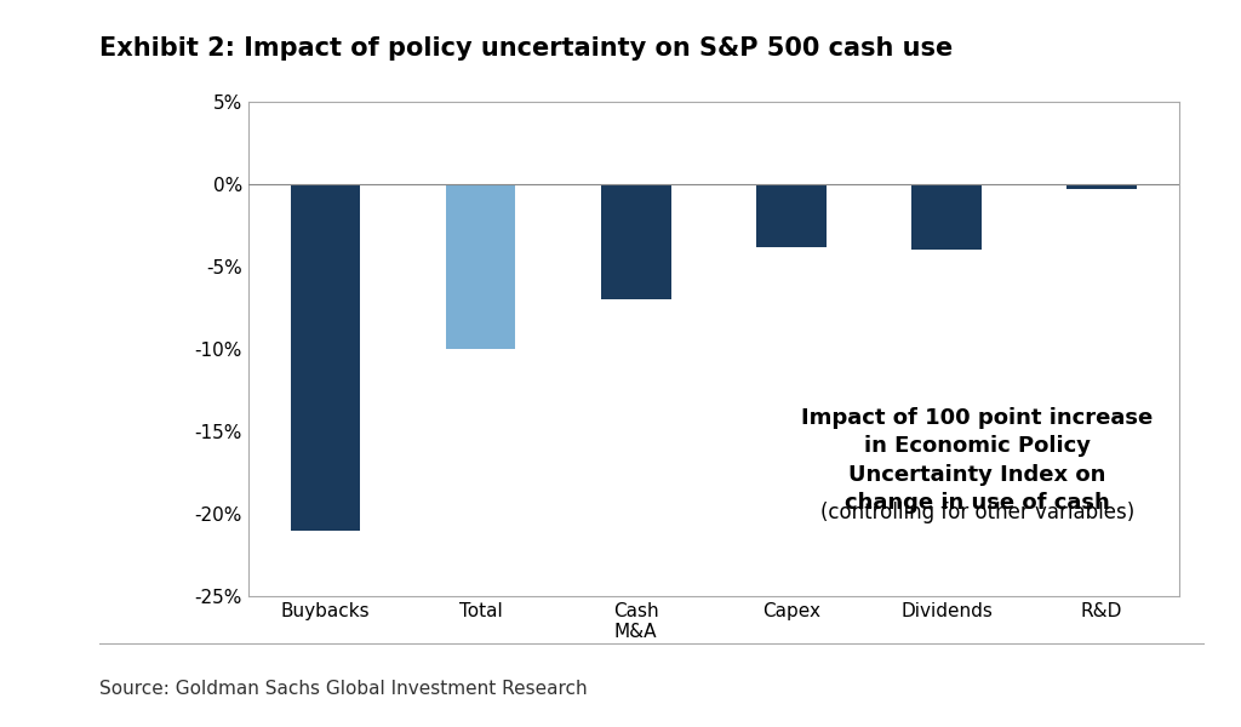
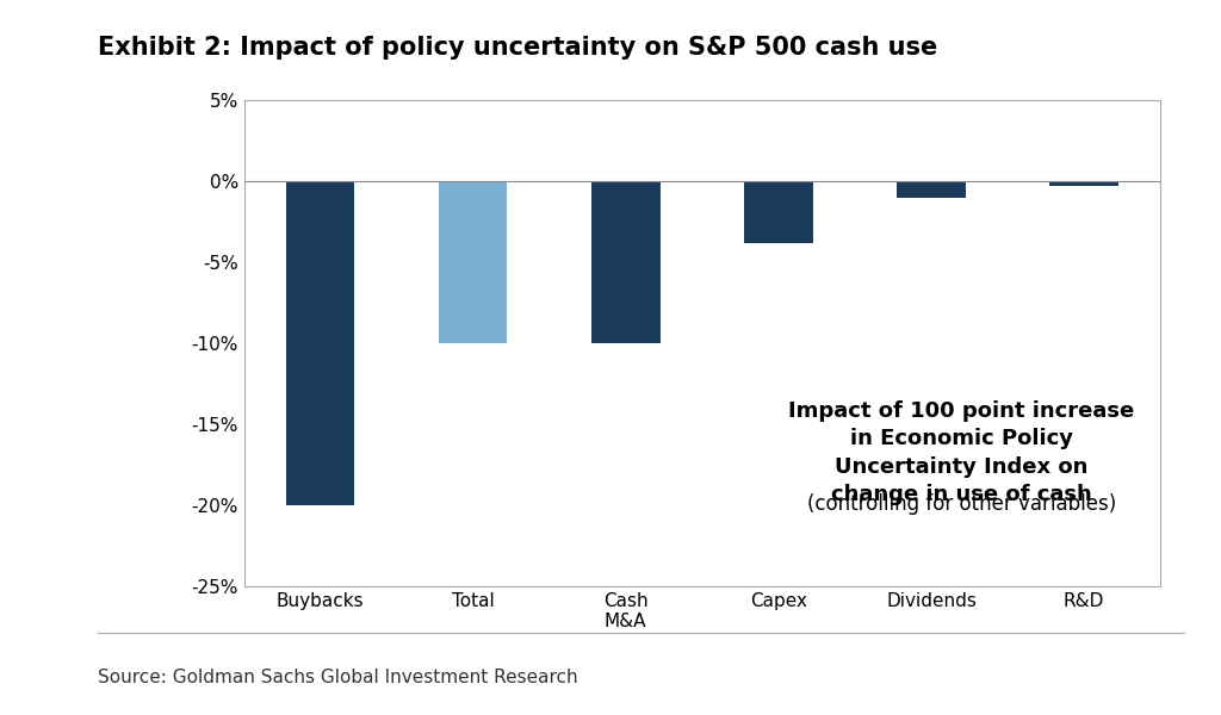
Buybacks: -21.0% -> -20.0%
Cash M&A: -7.0% -> -10.0%
Dividends: -4.0% -> -1.0%
